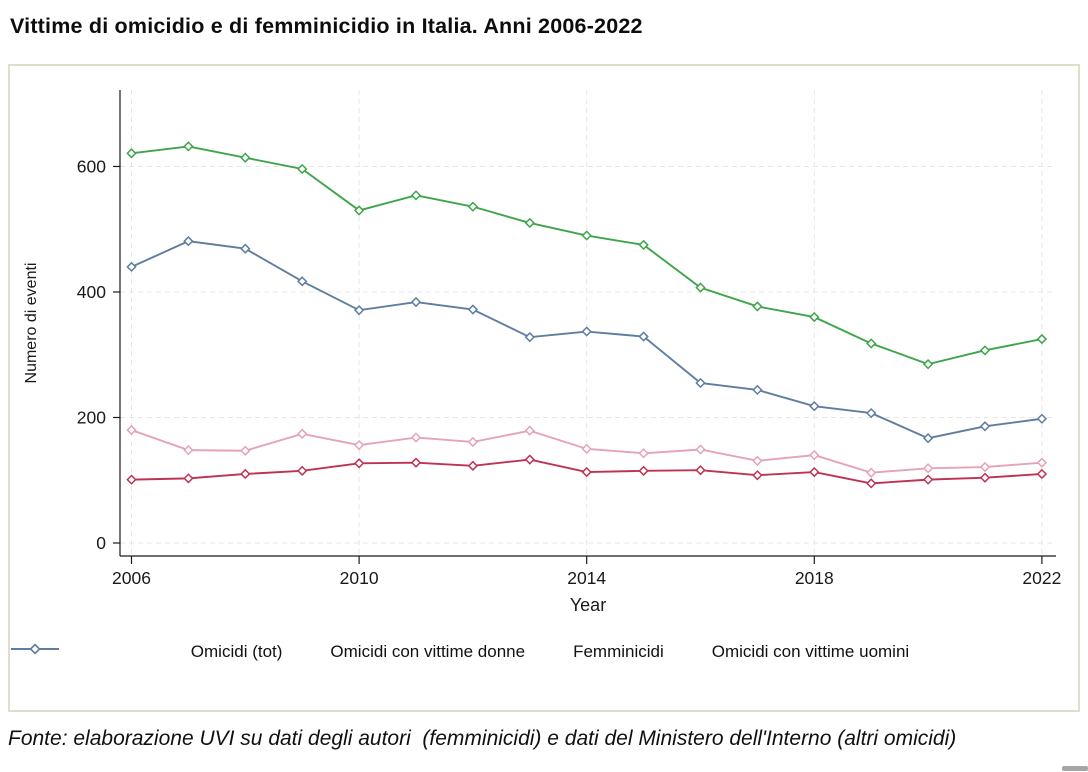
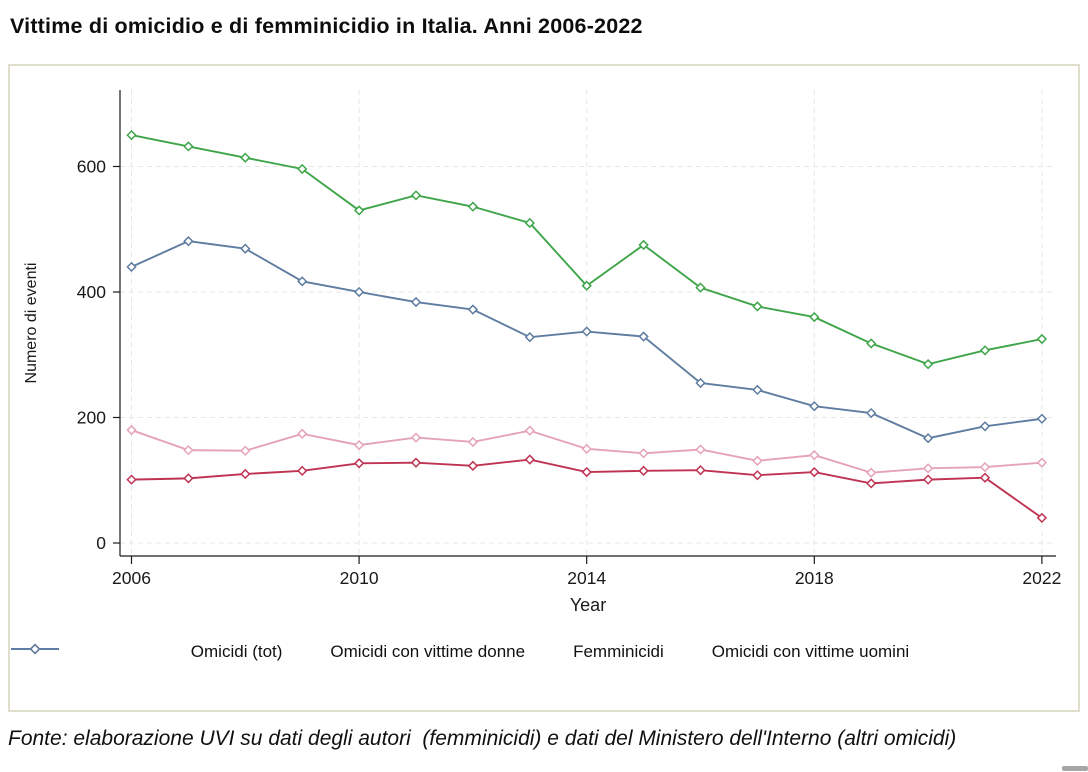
Omicidi (tot)/2006: 620 -> 650
Omicidi con vittime uomini/2010: 370 -> 400
Omicidi (tot)/2014: 490 -> 410
Femminicidi/2022: 110 -> 40
